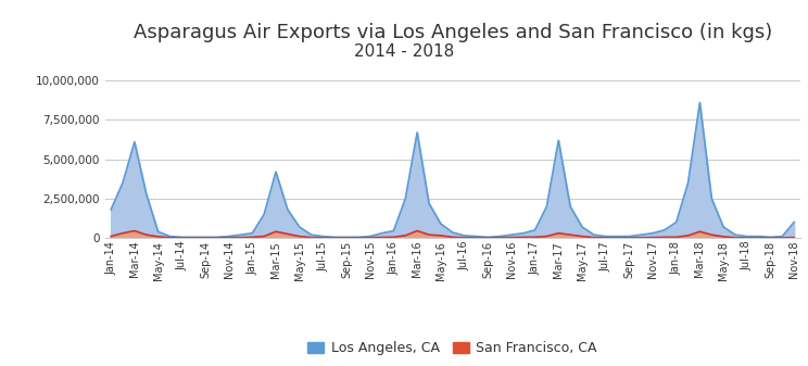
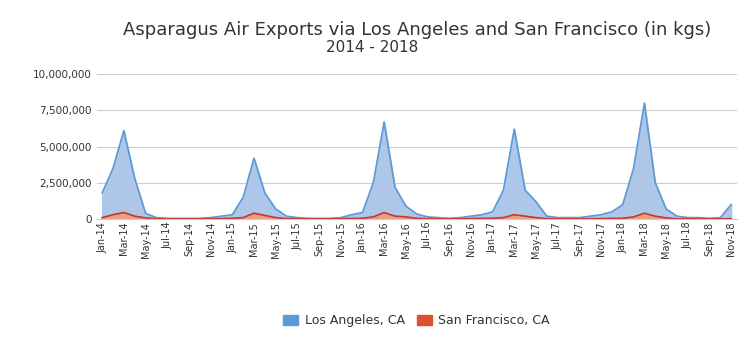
Los Angeles, CA/May-17: 700,000 -> 1,200,000
Los Angeles, CA/Mar-18: 8,600,000 -> 8,000,000
